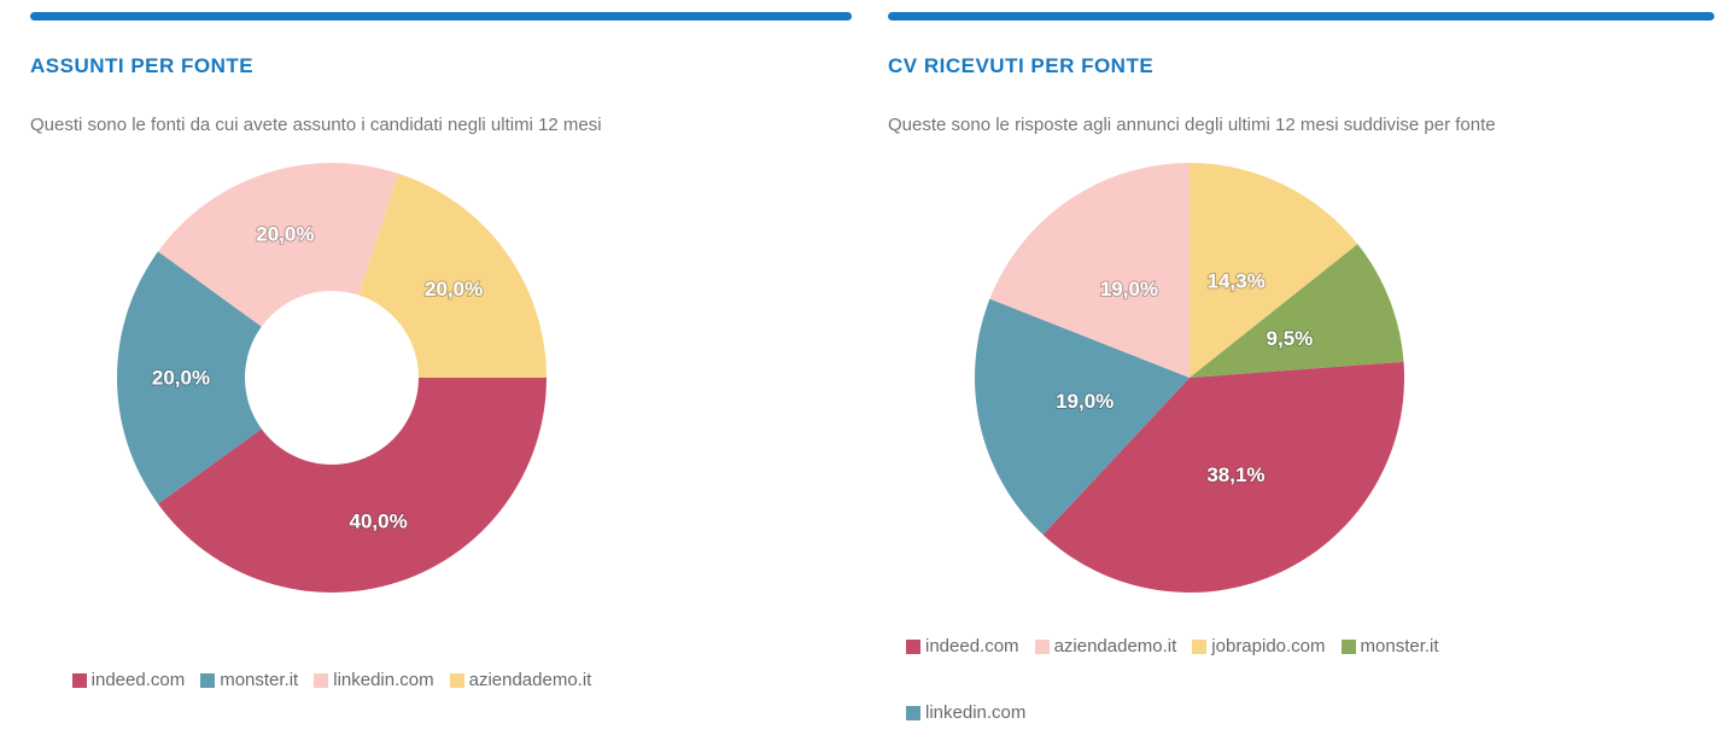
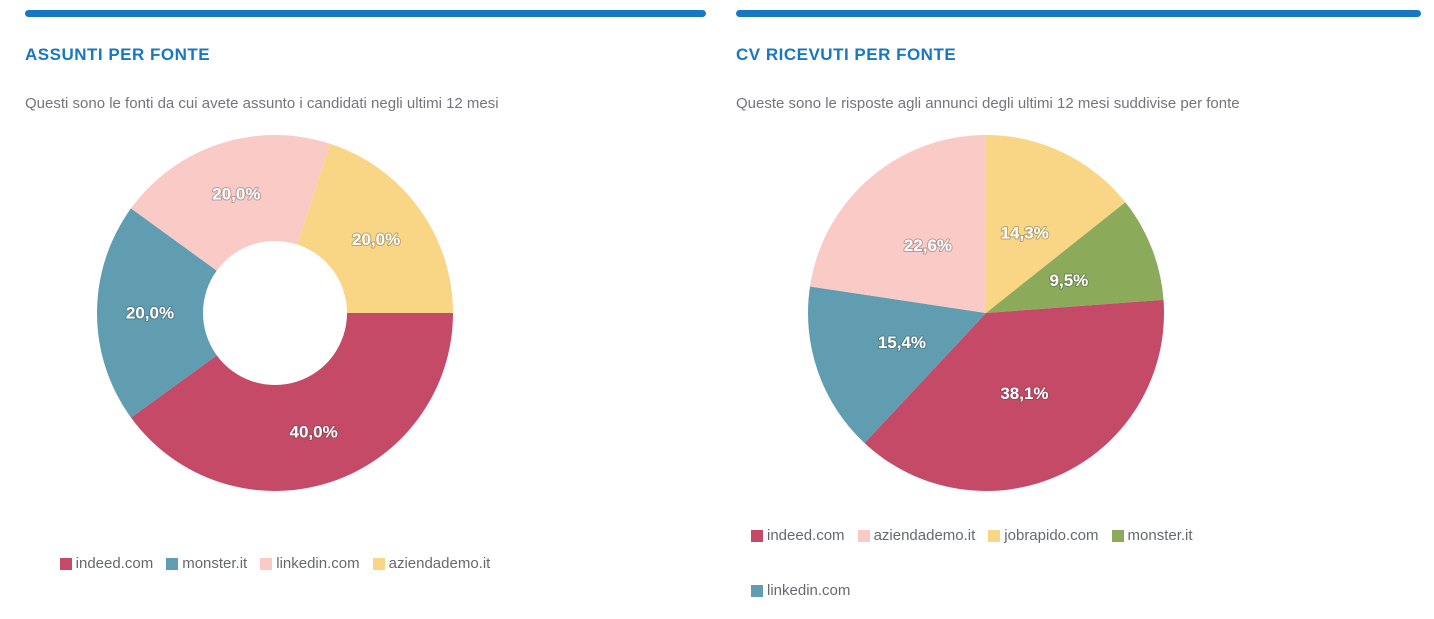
CV RICEVUTI PER FONTE/linkedin.com: 19,0% -> 15,4%
CV RICEVUTI PER FONTE/aziendademo.it: 19,0% -> 22,6%
